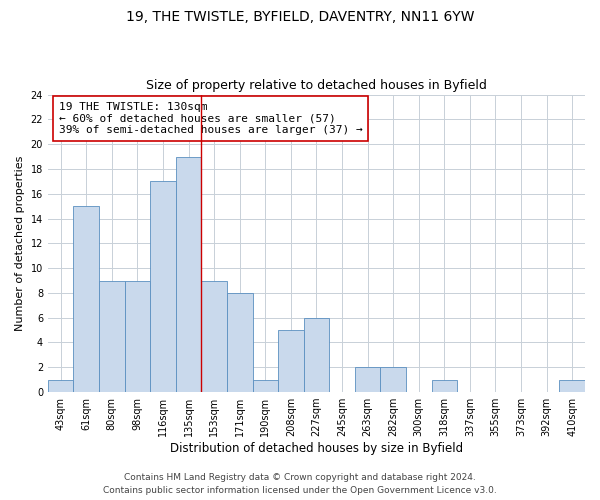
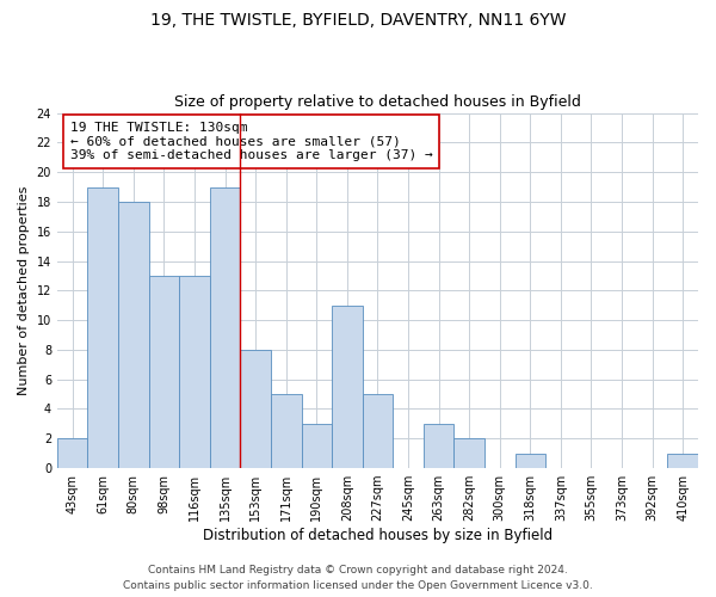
43sqm: 1 -> 2
61sqm: 15 -> 19
80sqm: 9 -> 18
98sqm: 9 -> 13
116sqm: 17 -> 13
153sqm: 9 -> 8
171sqm: 8 -> 5
190sqm: 1 -> 3
208sqm: 5 -> 11
227sqm: 6 -> 5
263sqm: 2 -> 3
